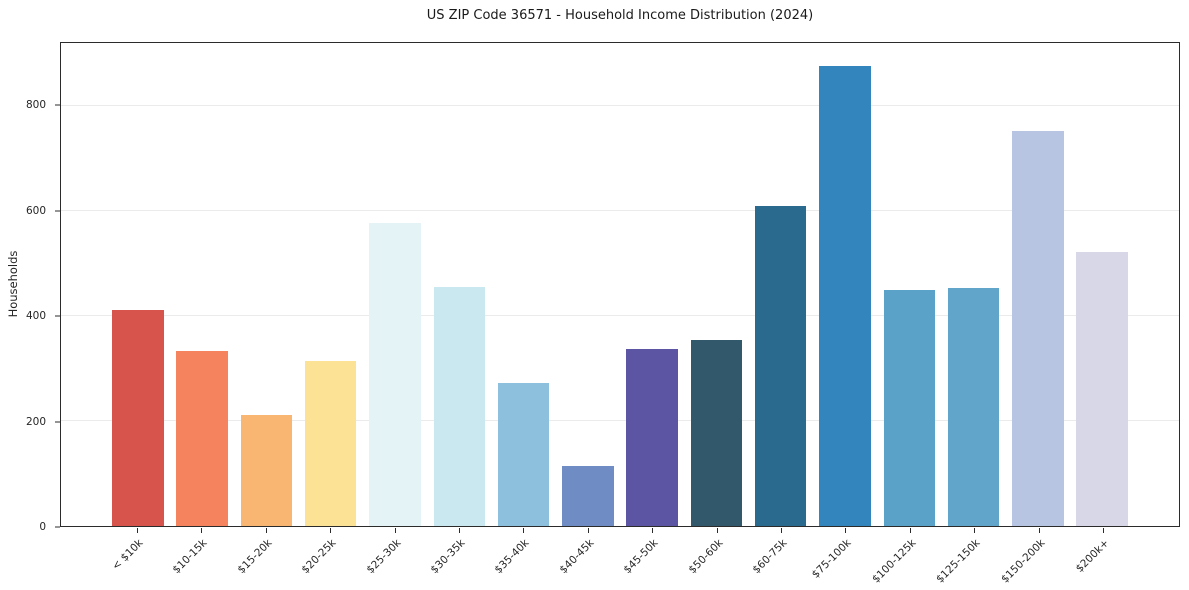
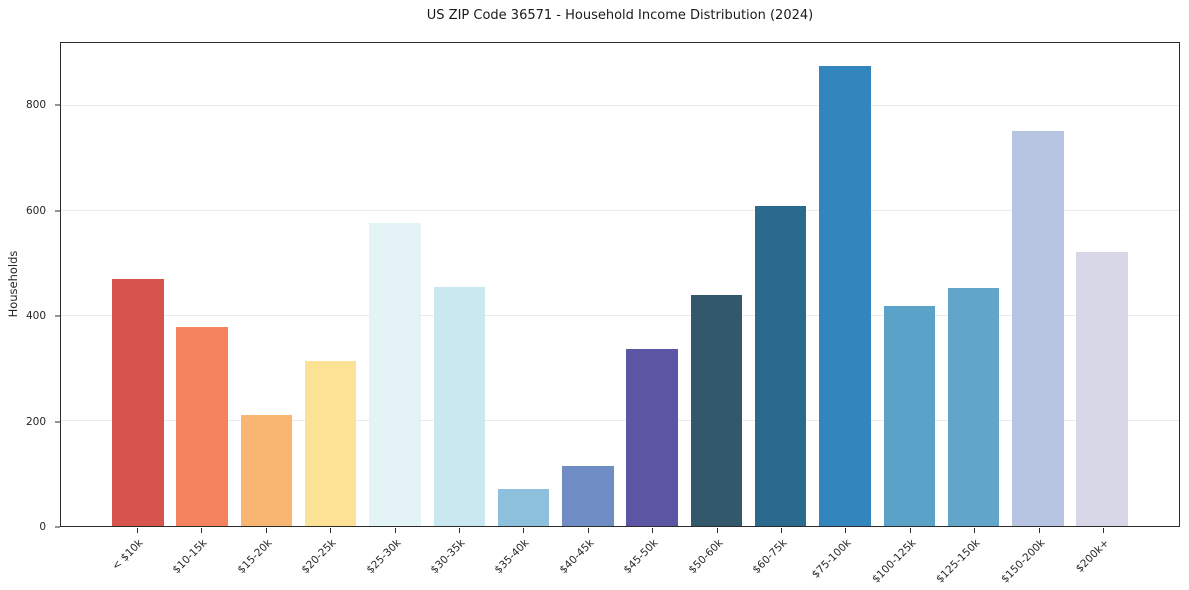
< $10k: 410 -> 470
$10-15k: 330 -> 380
$35-40k: 270 -> 70
$50-60k: 350 -> 440
$100-125k: 450 -> 420
